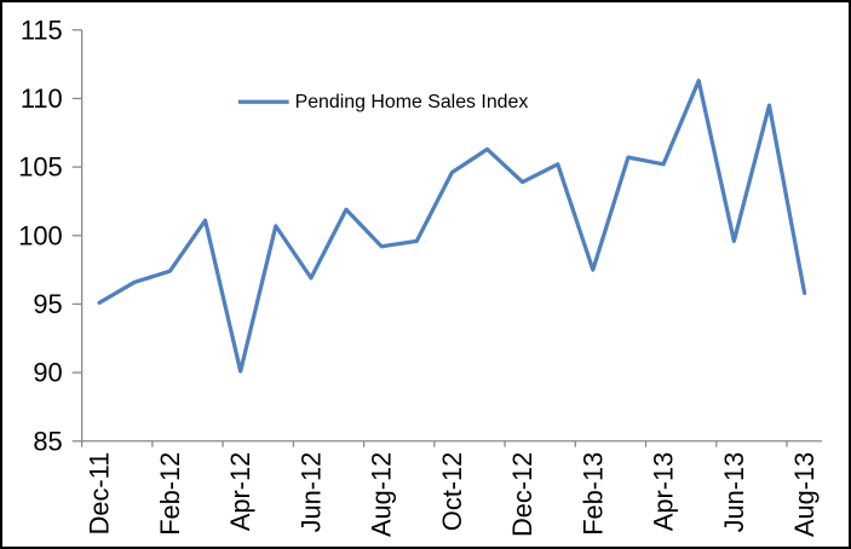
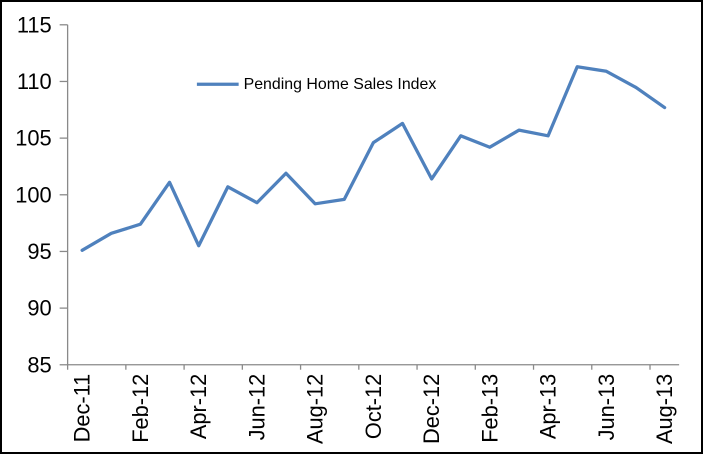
Apr-12: 90.1 -> 95.5
Jun-12: 96.9 -> 99.3
Dec-12: 103.9 -> 101.4
Feb-13: 97.5 -> 104.2
Jun-13: 99.6 -> 110.9
Aug-13: 95.8 -> 107.7
